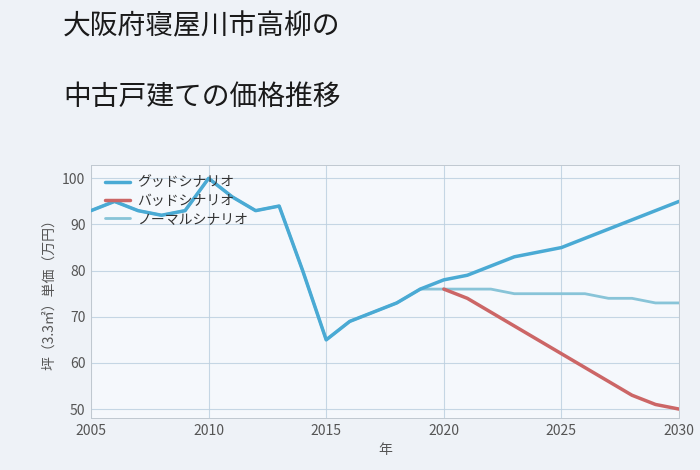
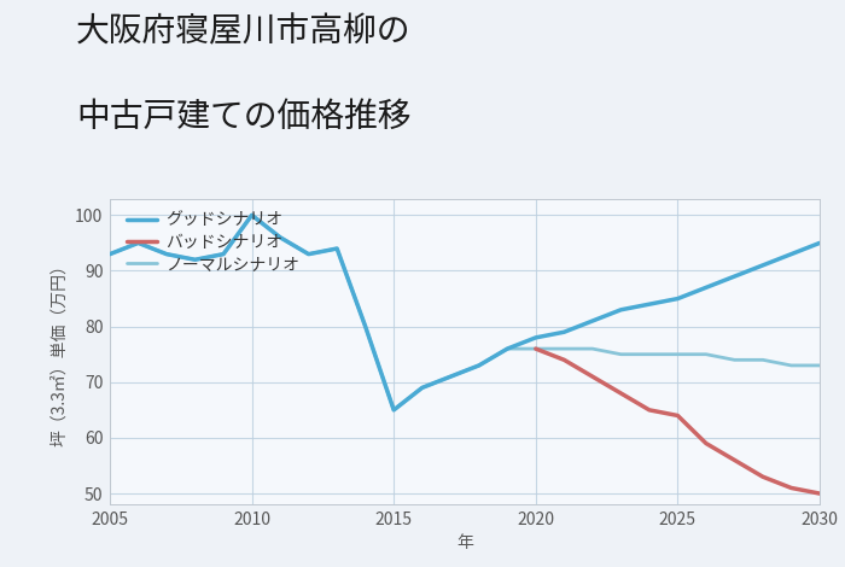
バッドシナリオ/2025: 62 -> 64
